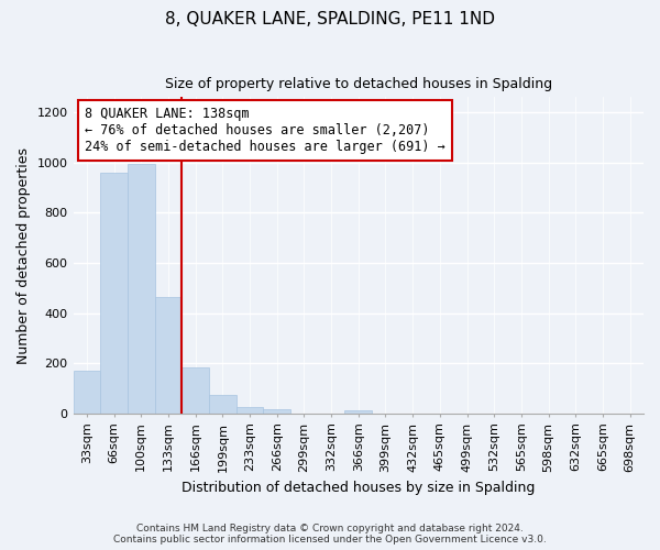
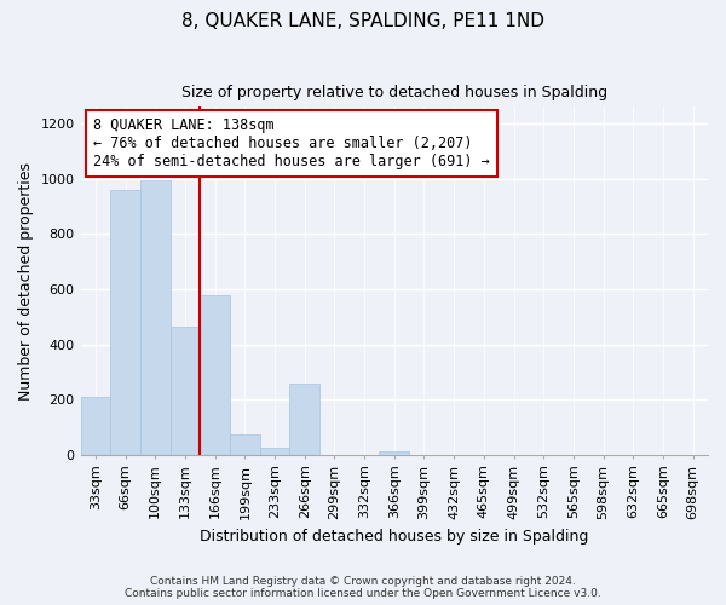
33sqm: 170 -> 210
166sqm: 185 -> 580
266sqm: 17 -> 260
